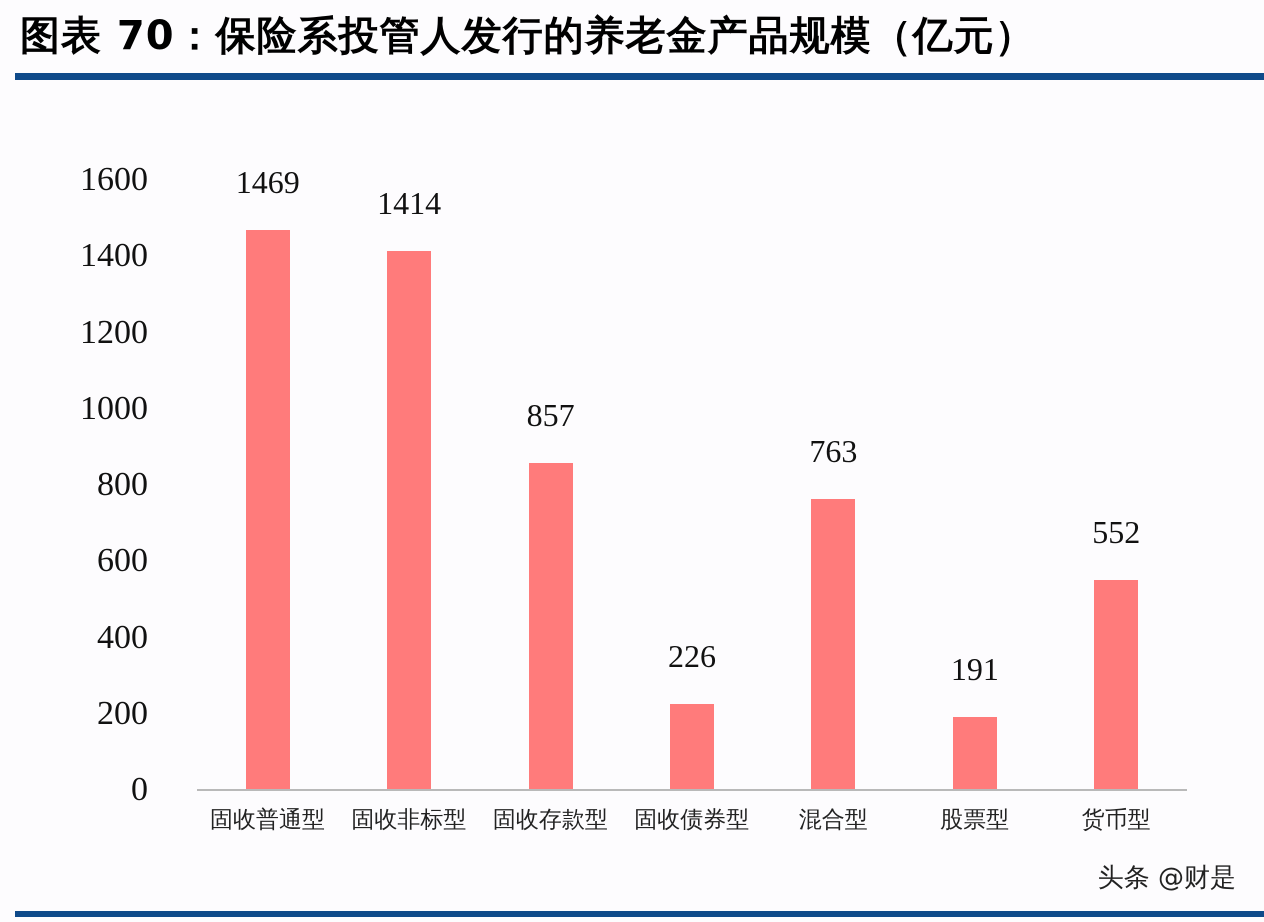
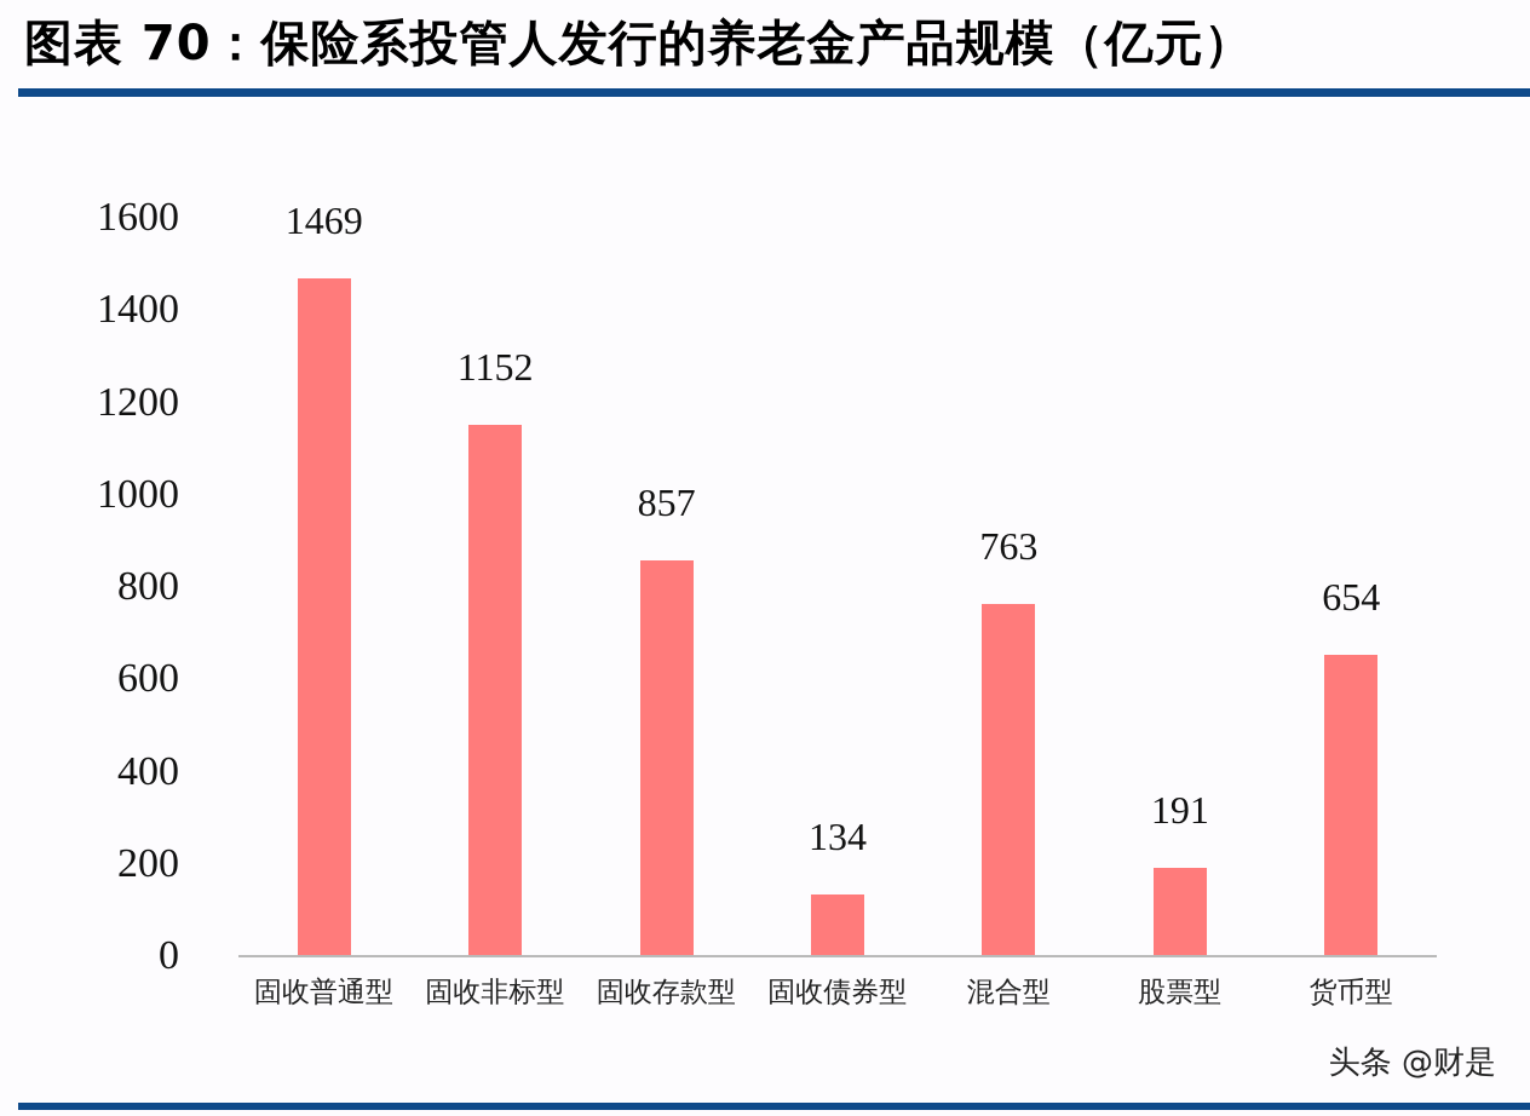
固收非标型: 1414 -> 1152
固收债券型: 226 -> 134
货币型: 552 -> 654
